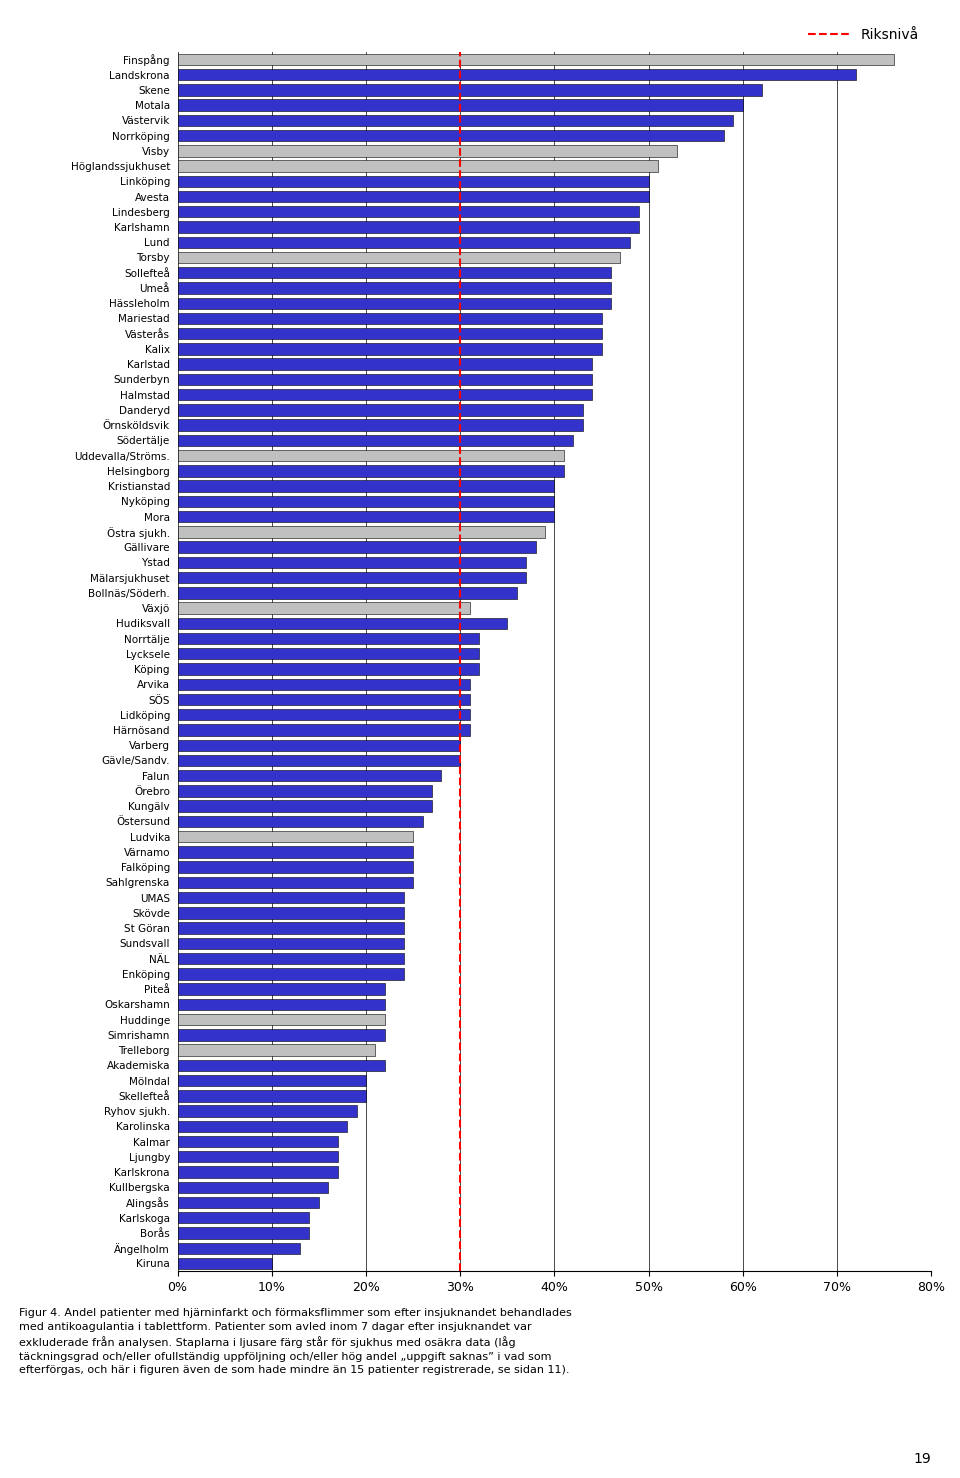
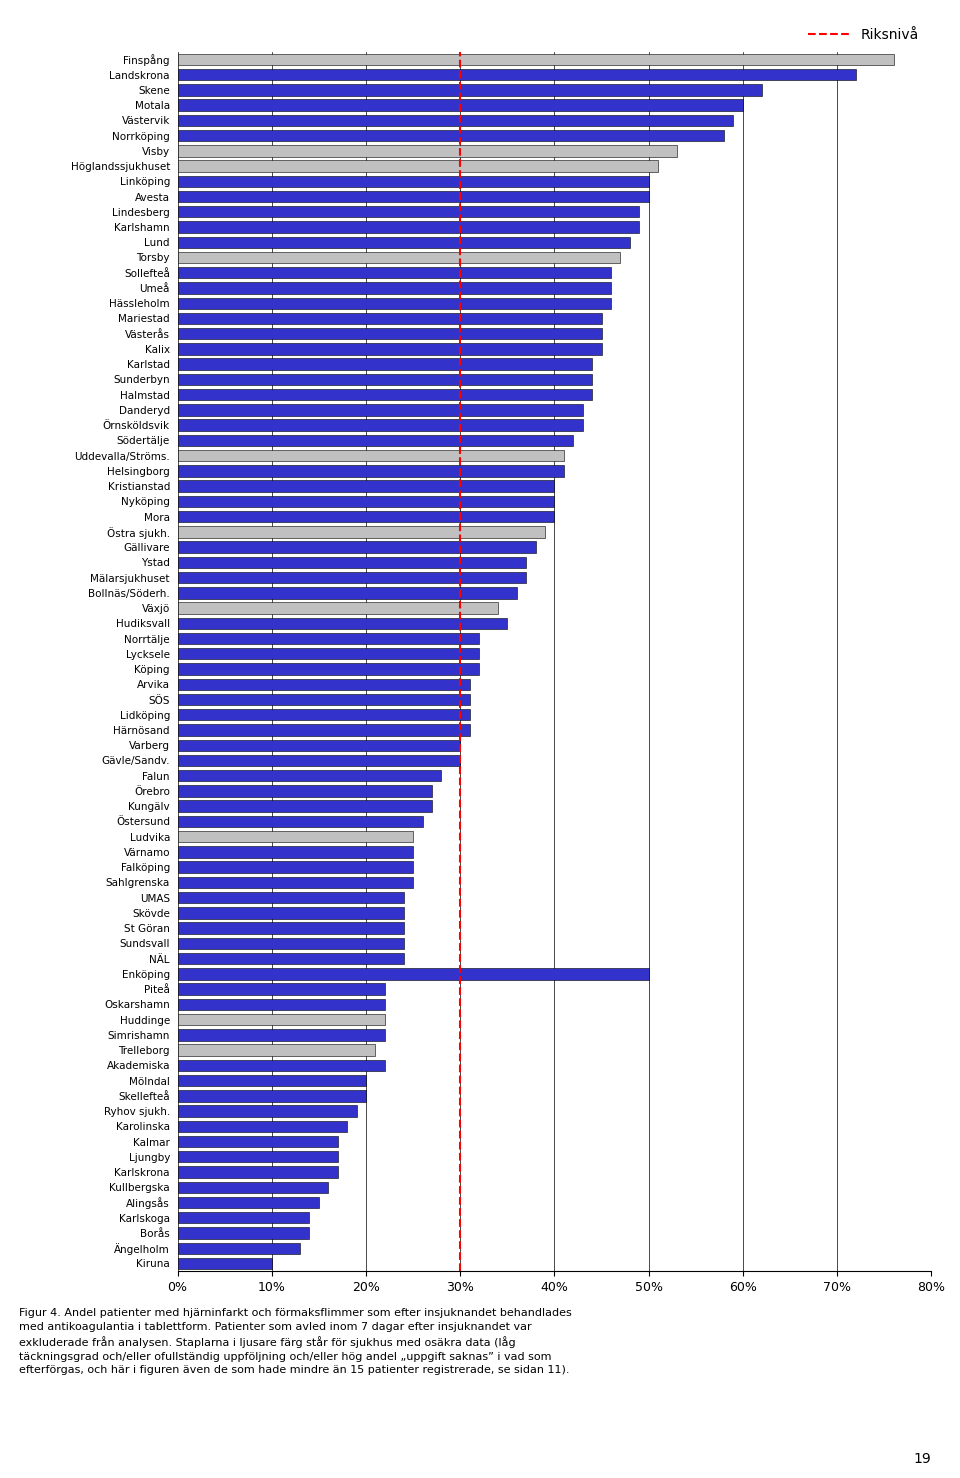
Växjö: 31% -> 34%
Enköping: 24% -> 50%
